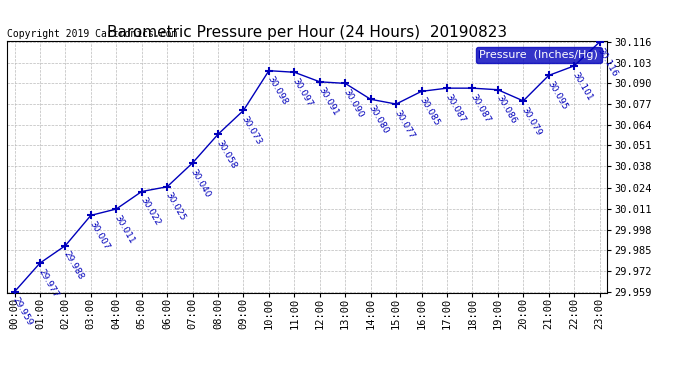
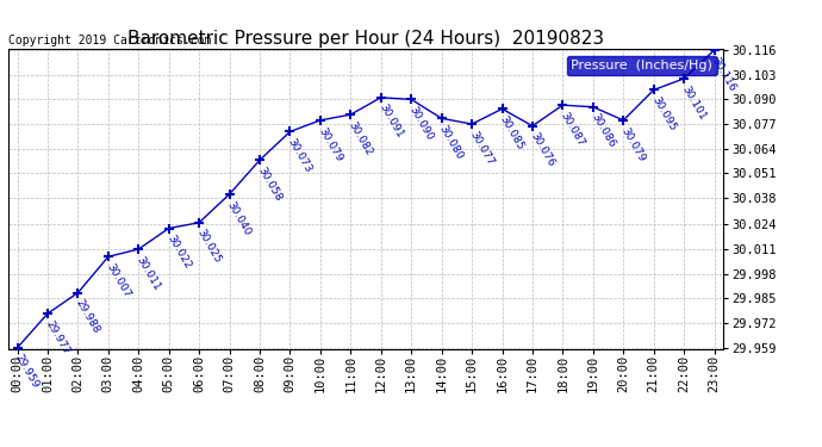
10:00: 30.098 -> 30.079
11:00: 30.097 -> 30.082
17:00: 30.087 -> 30.076
